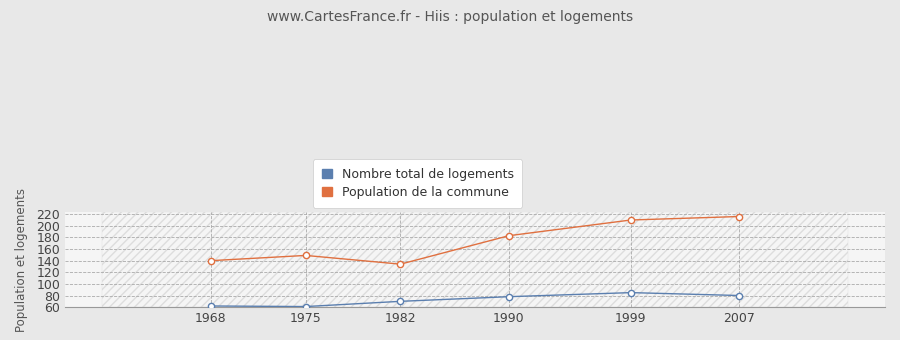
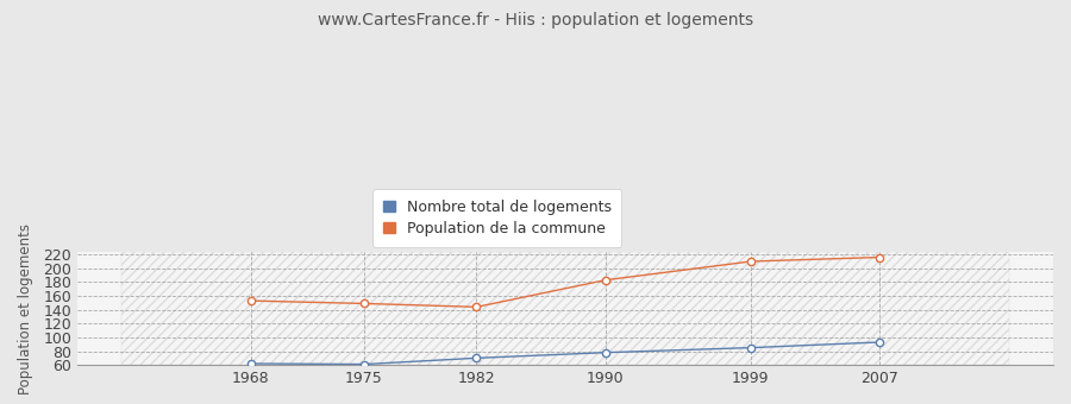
Population de la commune/1968: 140 -> 153
Population de la commune/1982: 134 -> 144
Nombre total de logements/2007: 80 -> 93
